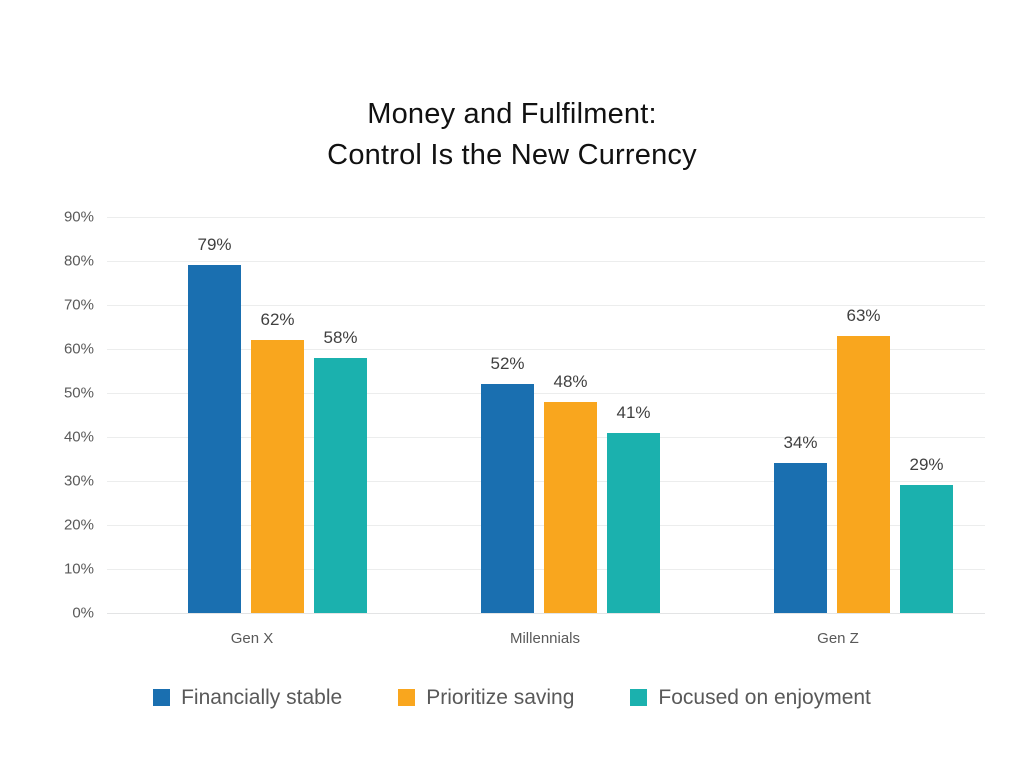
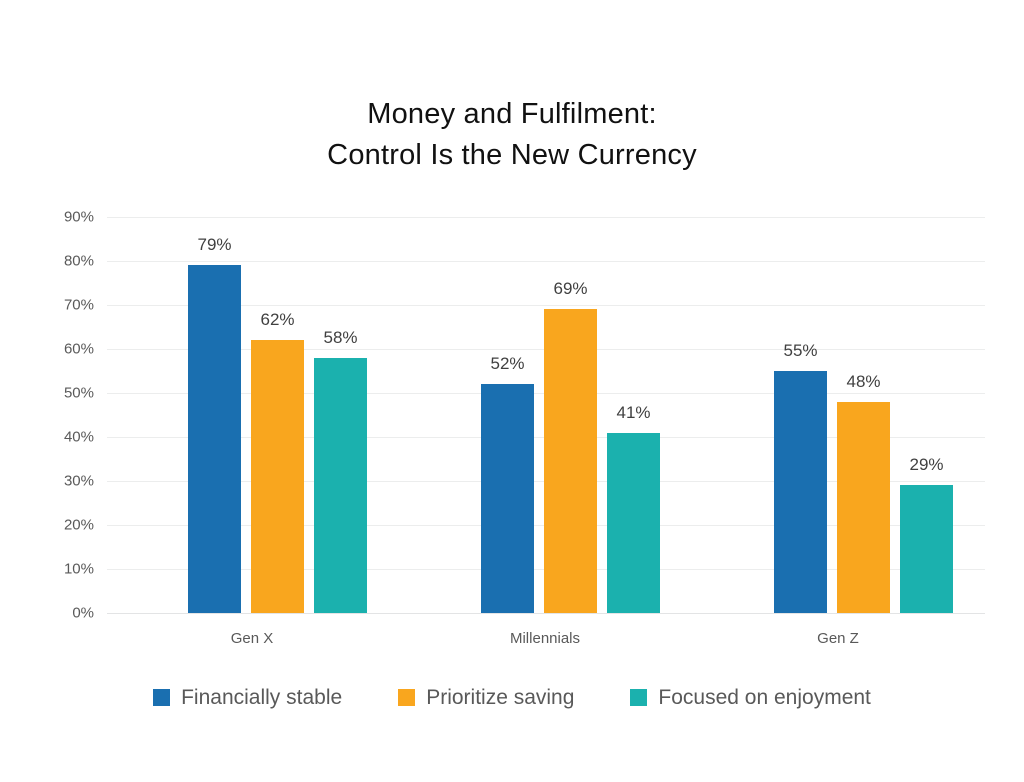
Prioritize saving/Millennials: 48% -> 69%
Financially stable/Gen Z: 34% -> 55%
Prioritize saving/Gen Z: 63% -> 48%
